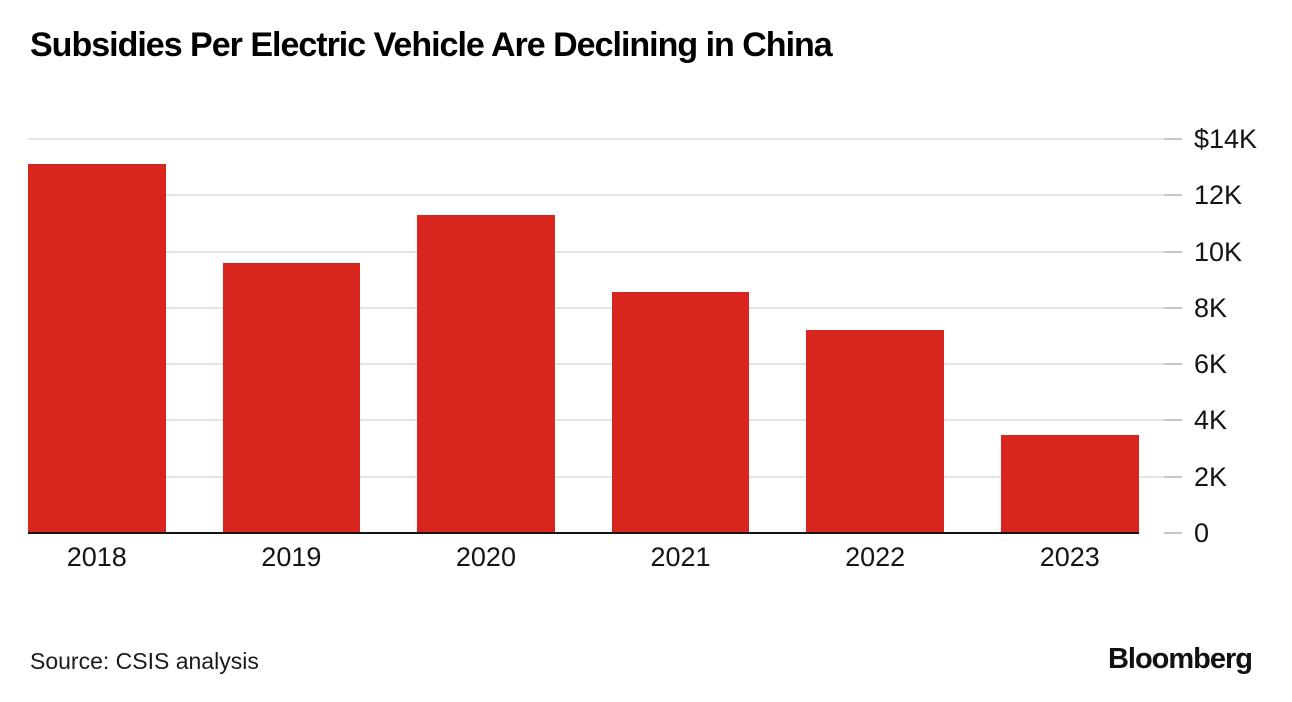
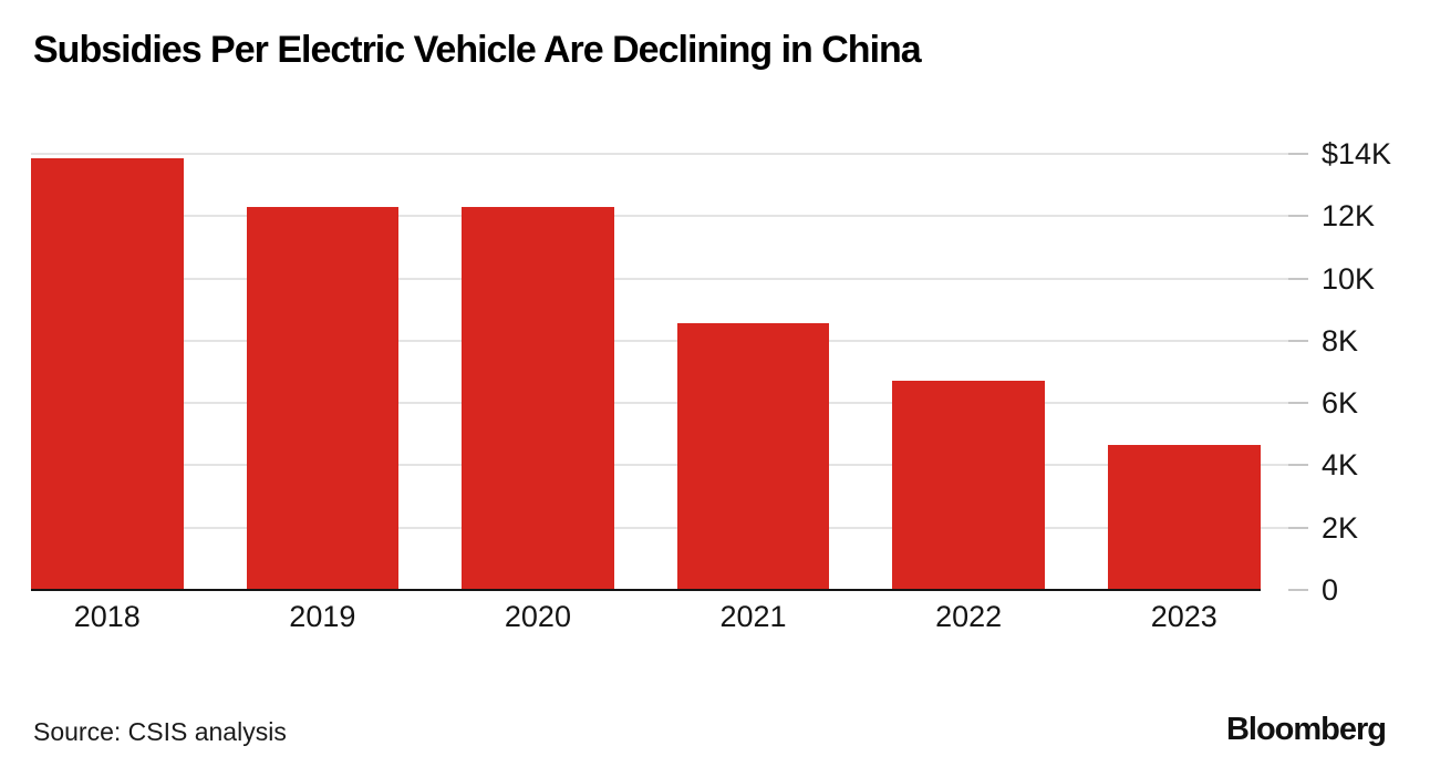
2018: $13.1K -> $13.9K
2019: $9.6K -> $12.3K
2020: $11.3K -> $12.3K
2022: $7.2K -> $6.7K
2023: $3.5K -> $4.6K
